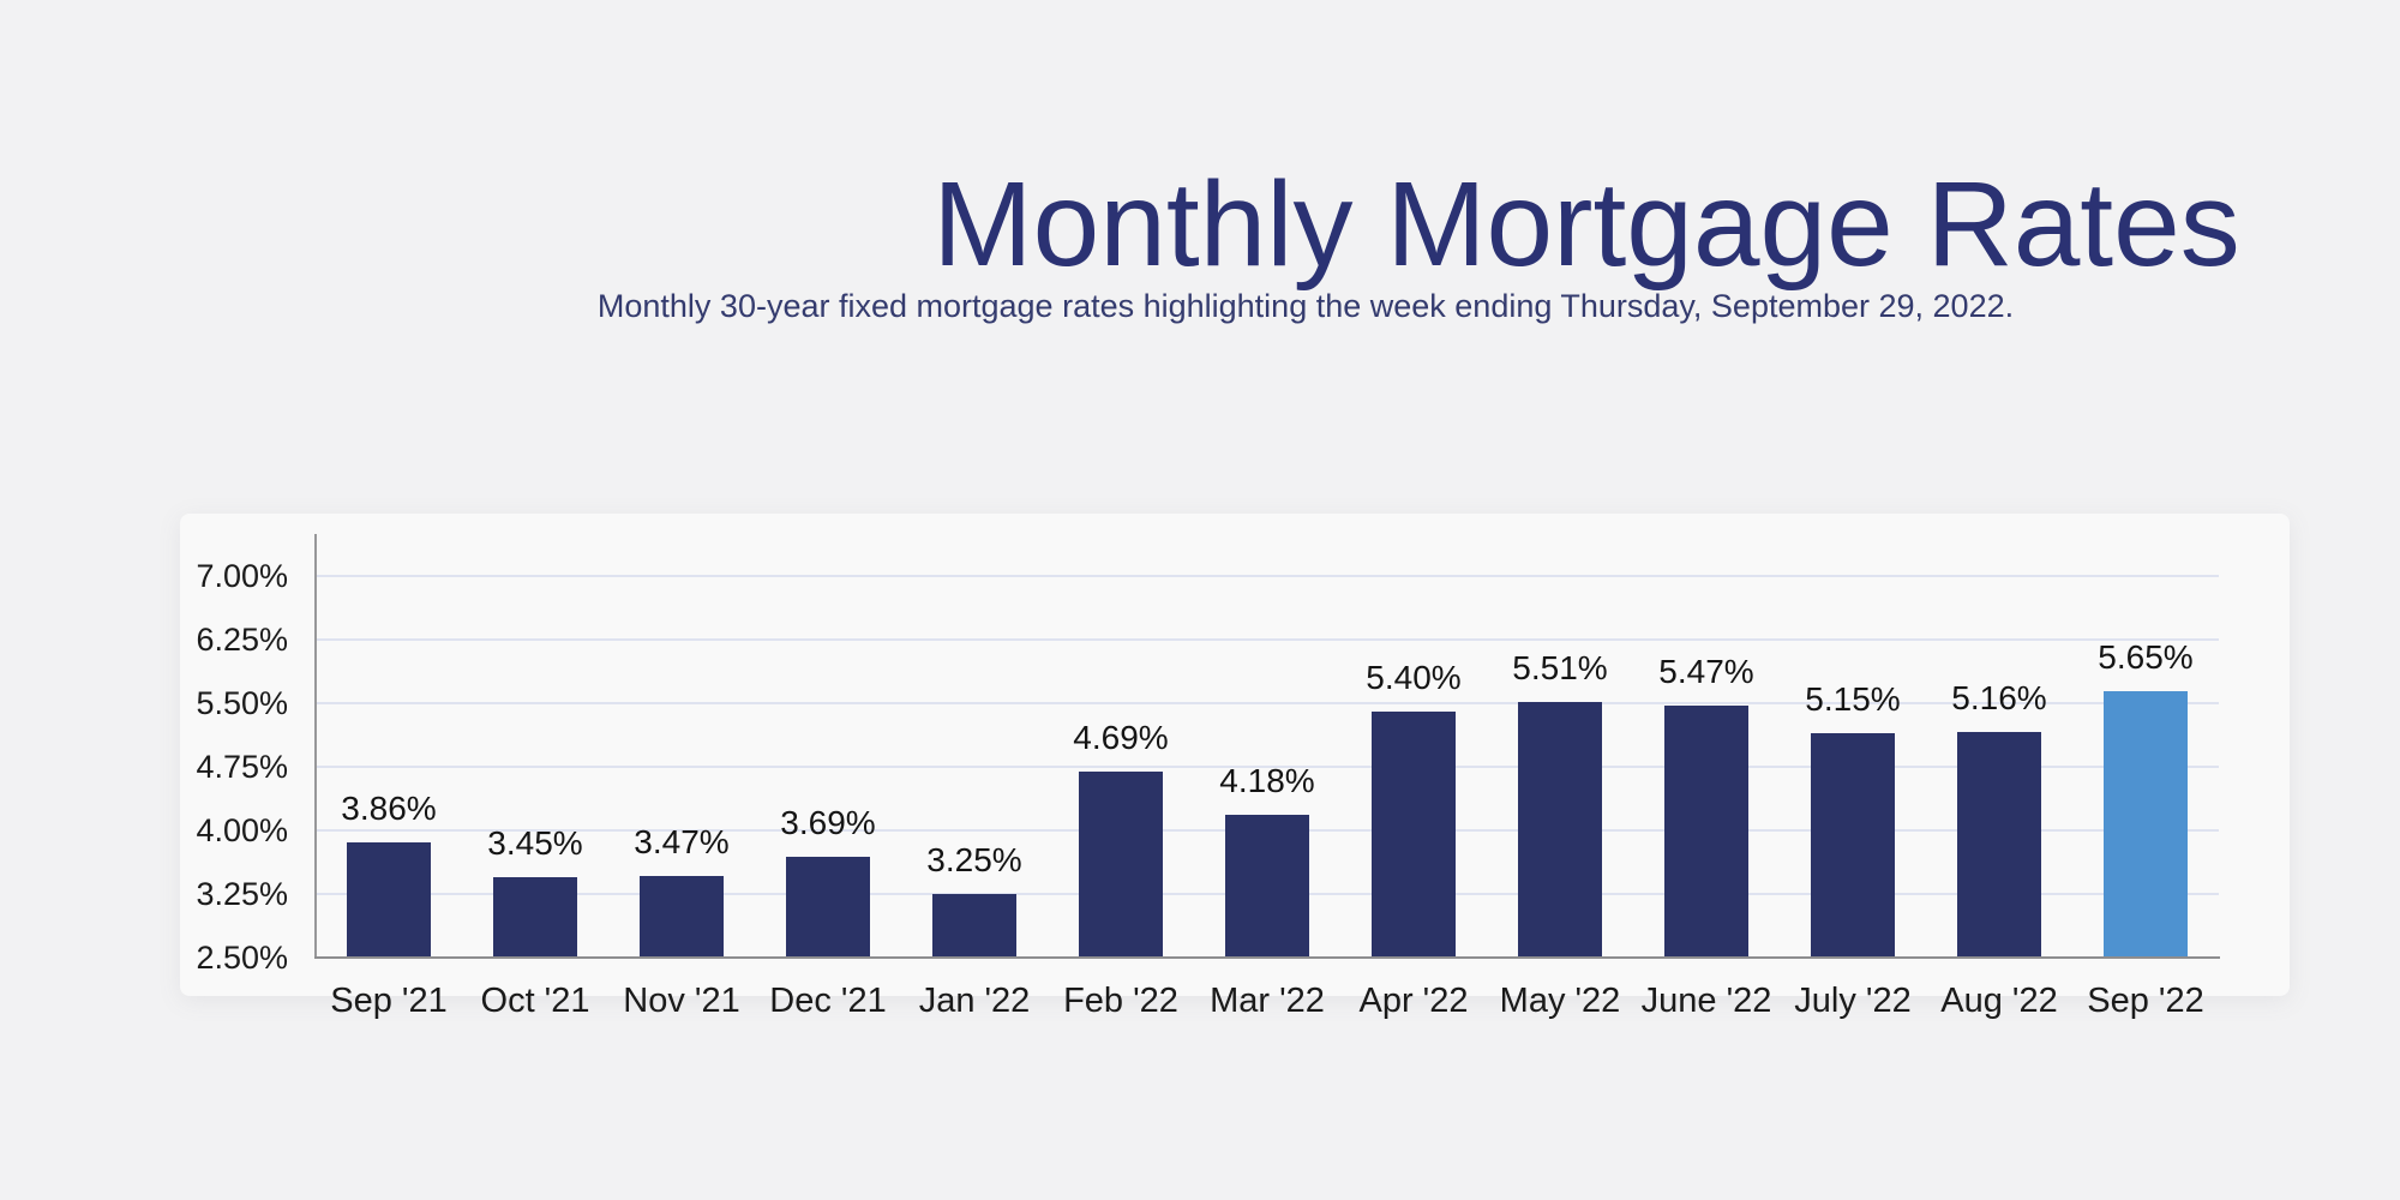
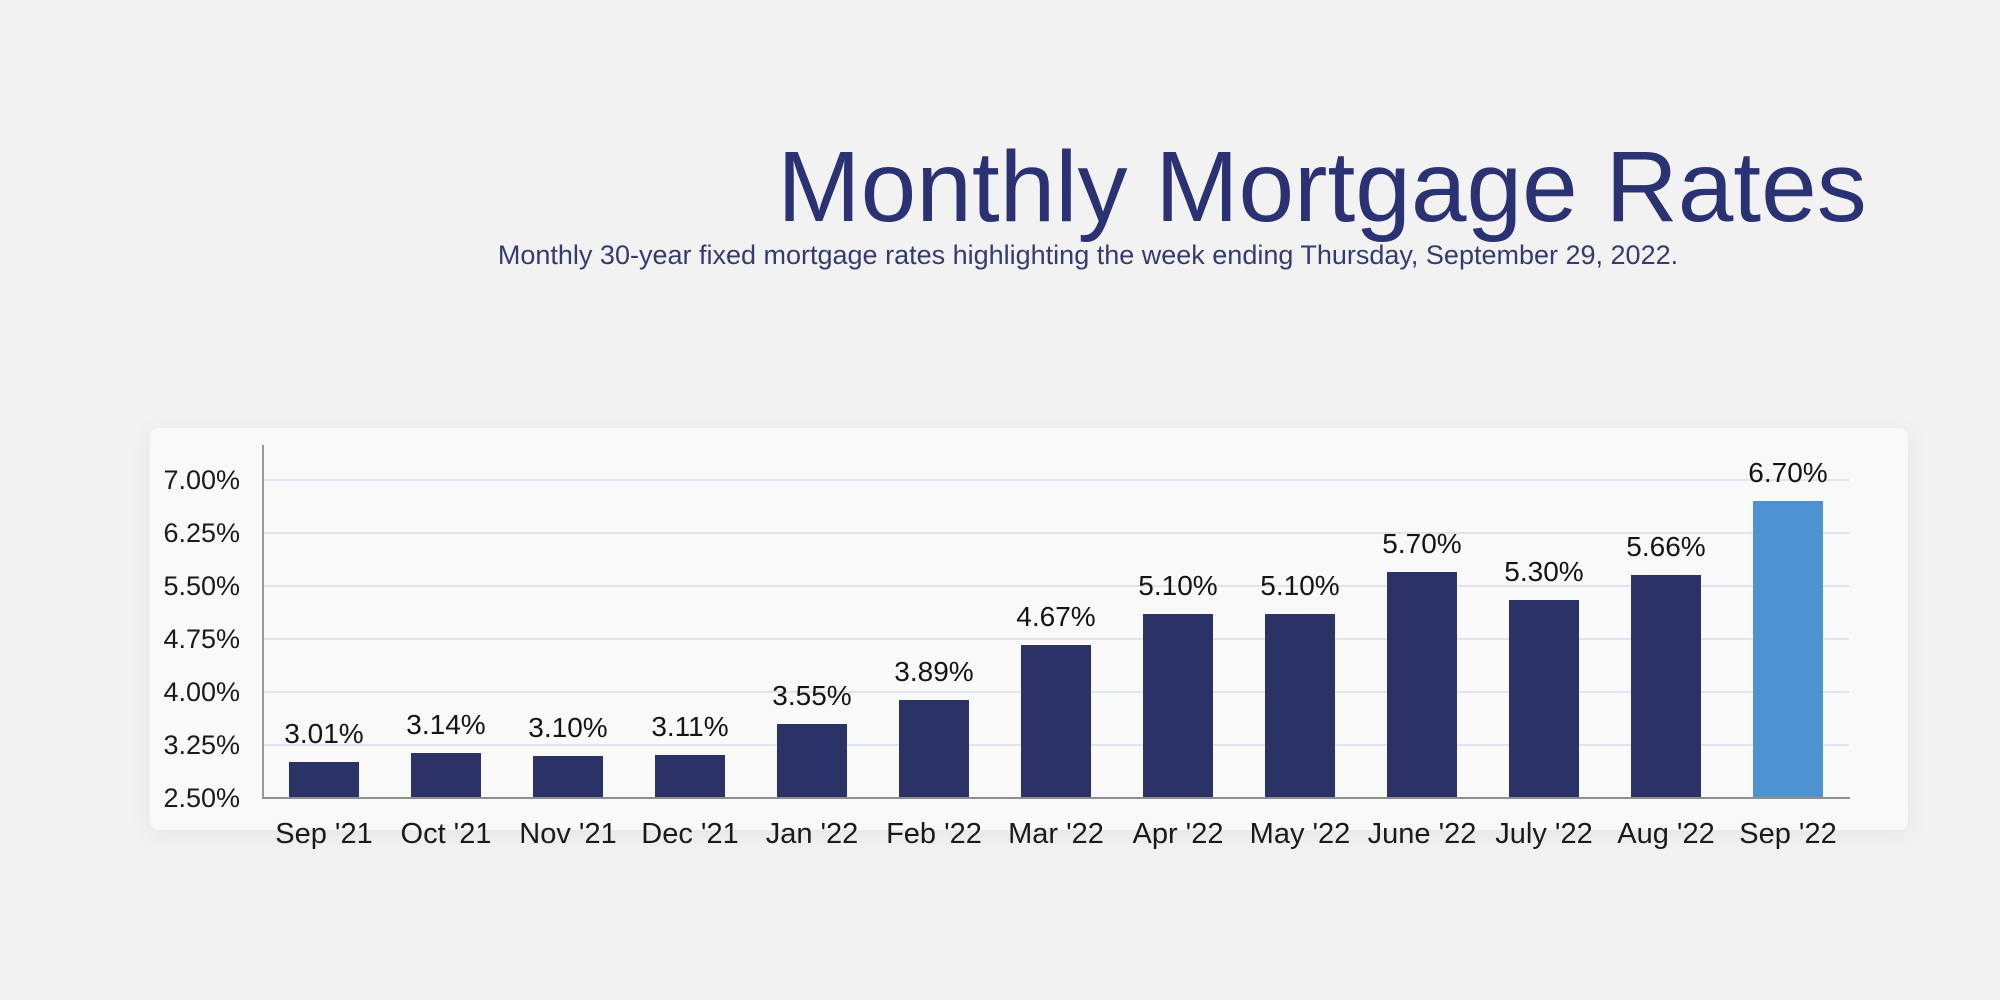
Sep '21: 3.86% -> 3.01%
Oct '21: 3.45% -> 3.14%
Nov '21: 3.47% -> 3.10%
Dec '21: 3.69% -> 3.11%
Jan '22: 3.25% -> 3.55%
Feb '22: 4.69% -> 3.89%
Mar '22: 4.18% -> 4.67%
Apr '22: 5.40% -> 5.10%
May '22: 5.51% -> 5.10%
June '22: 5.47% -> 5.70%
July '22: 5.15% -> 5.30%
Aug '22: 5.16% -> 5.66%
Sep '22: 5.65% -> 6.70%
